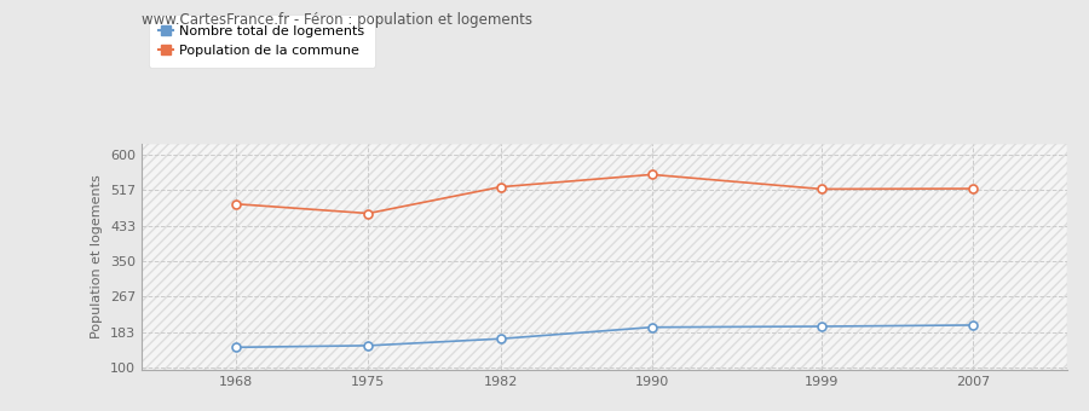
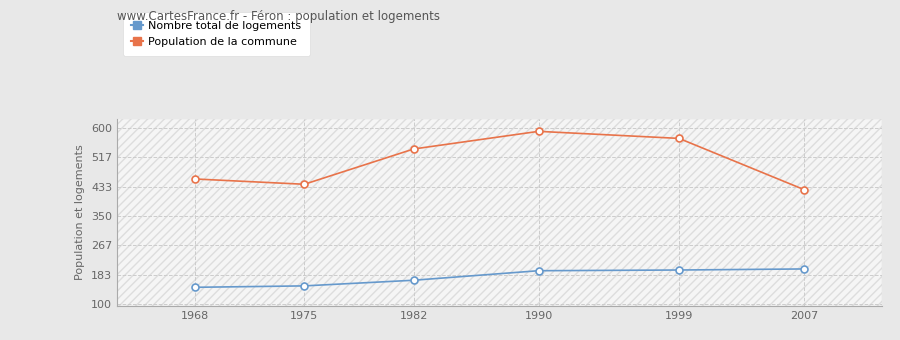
Population de la commune/1968: 484 -> 455
Population de la commune/1975: 462 -> 440
Population de la commune/1982: 524 -> 540
Population de la commune/1990: 553 -> 590
Population de la commune/1999: 519 -> 570
Population de la commune/2007: 520 -> 425
